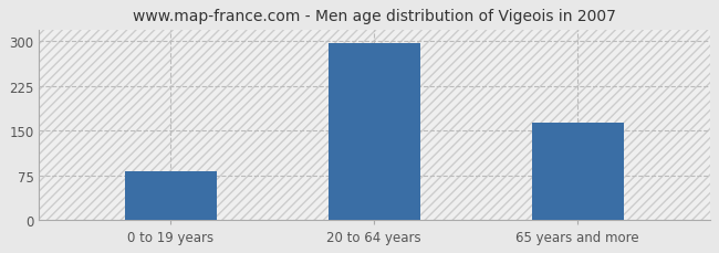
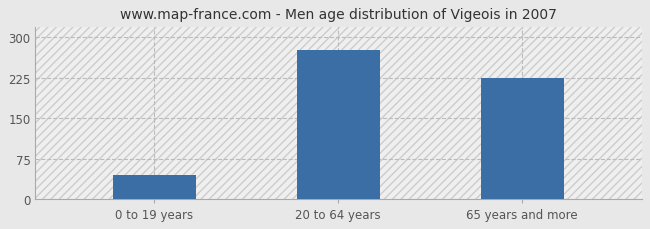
0 to 19 years: 82 -> 46
20 to 64 years: 297 -> 276
65 years and more: 163 -> 224
